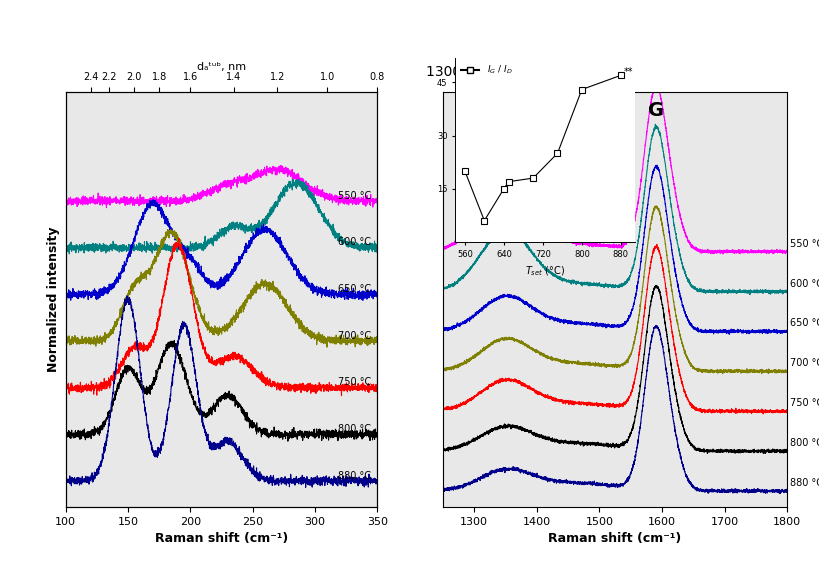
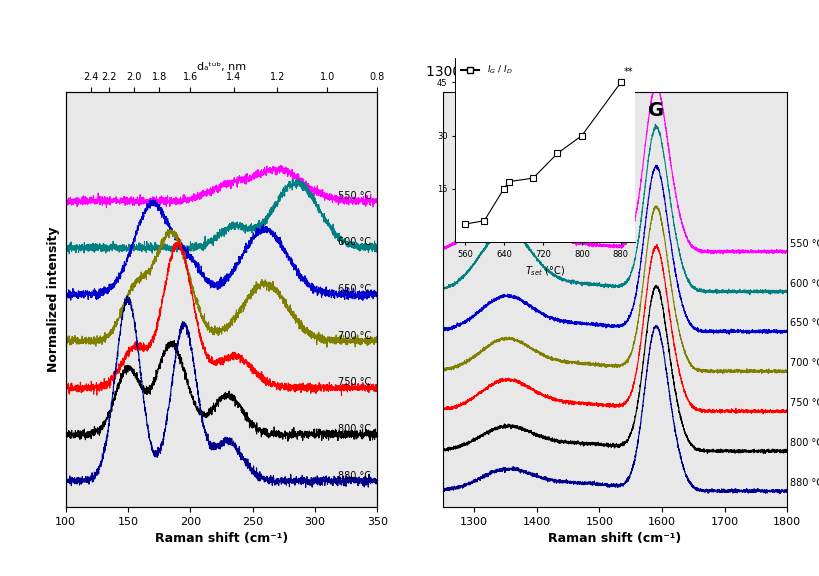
560: 20 -> 5
800: 43 -> 30
880: 47 -> 45
